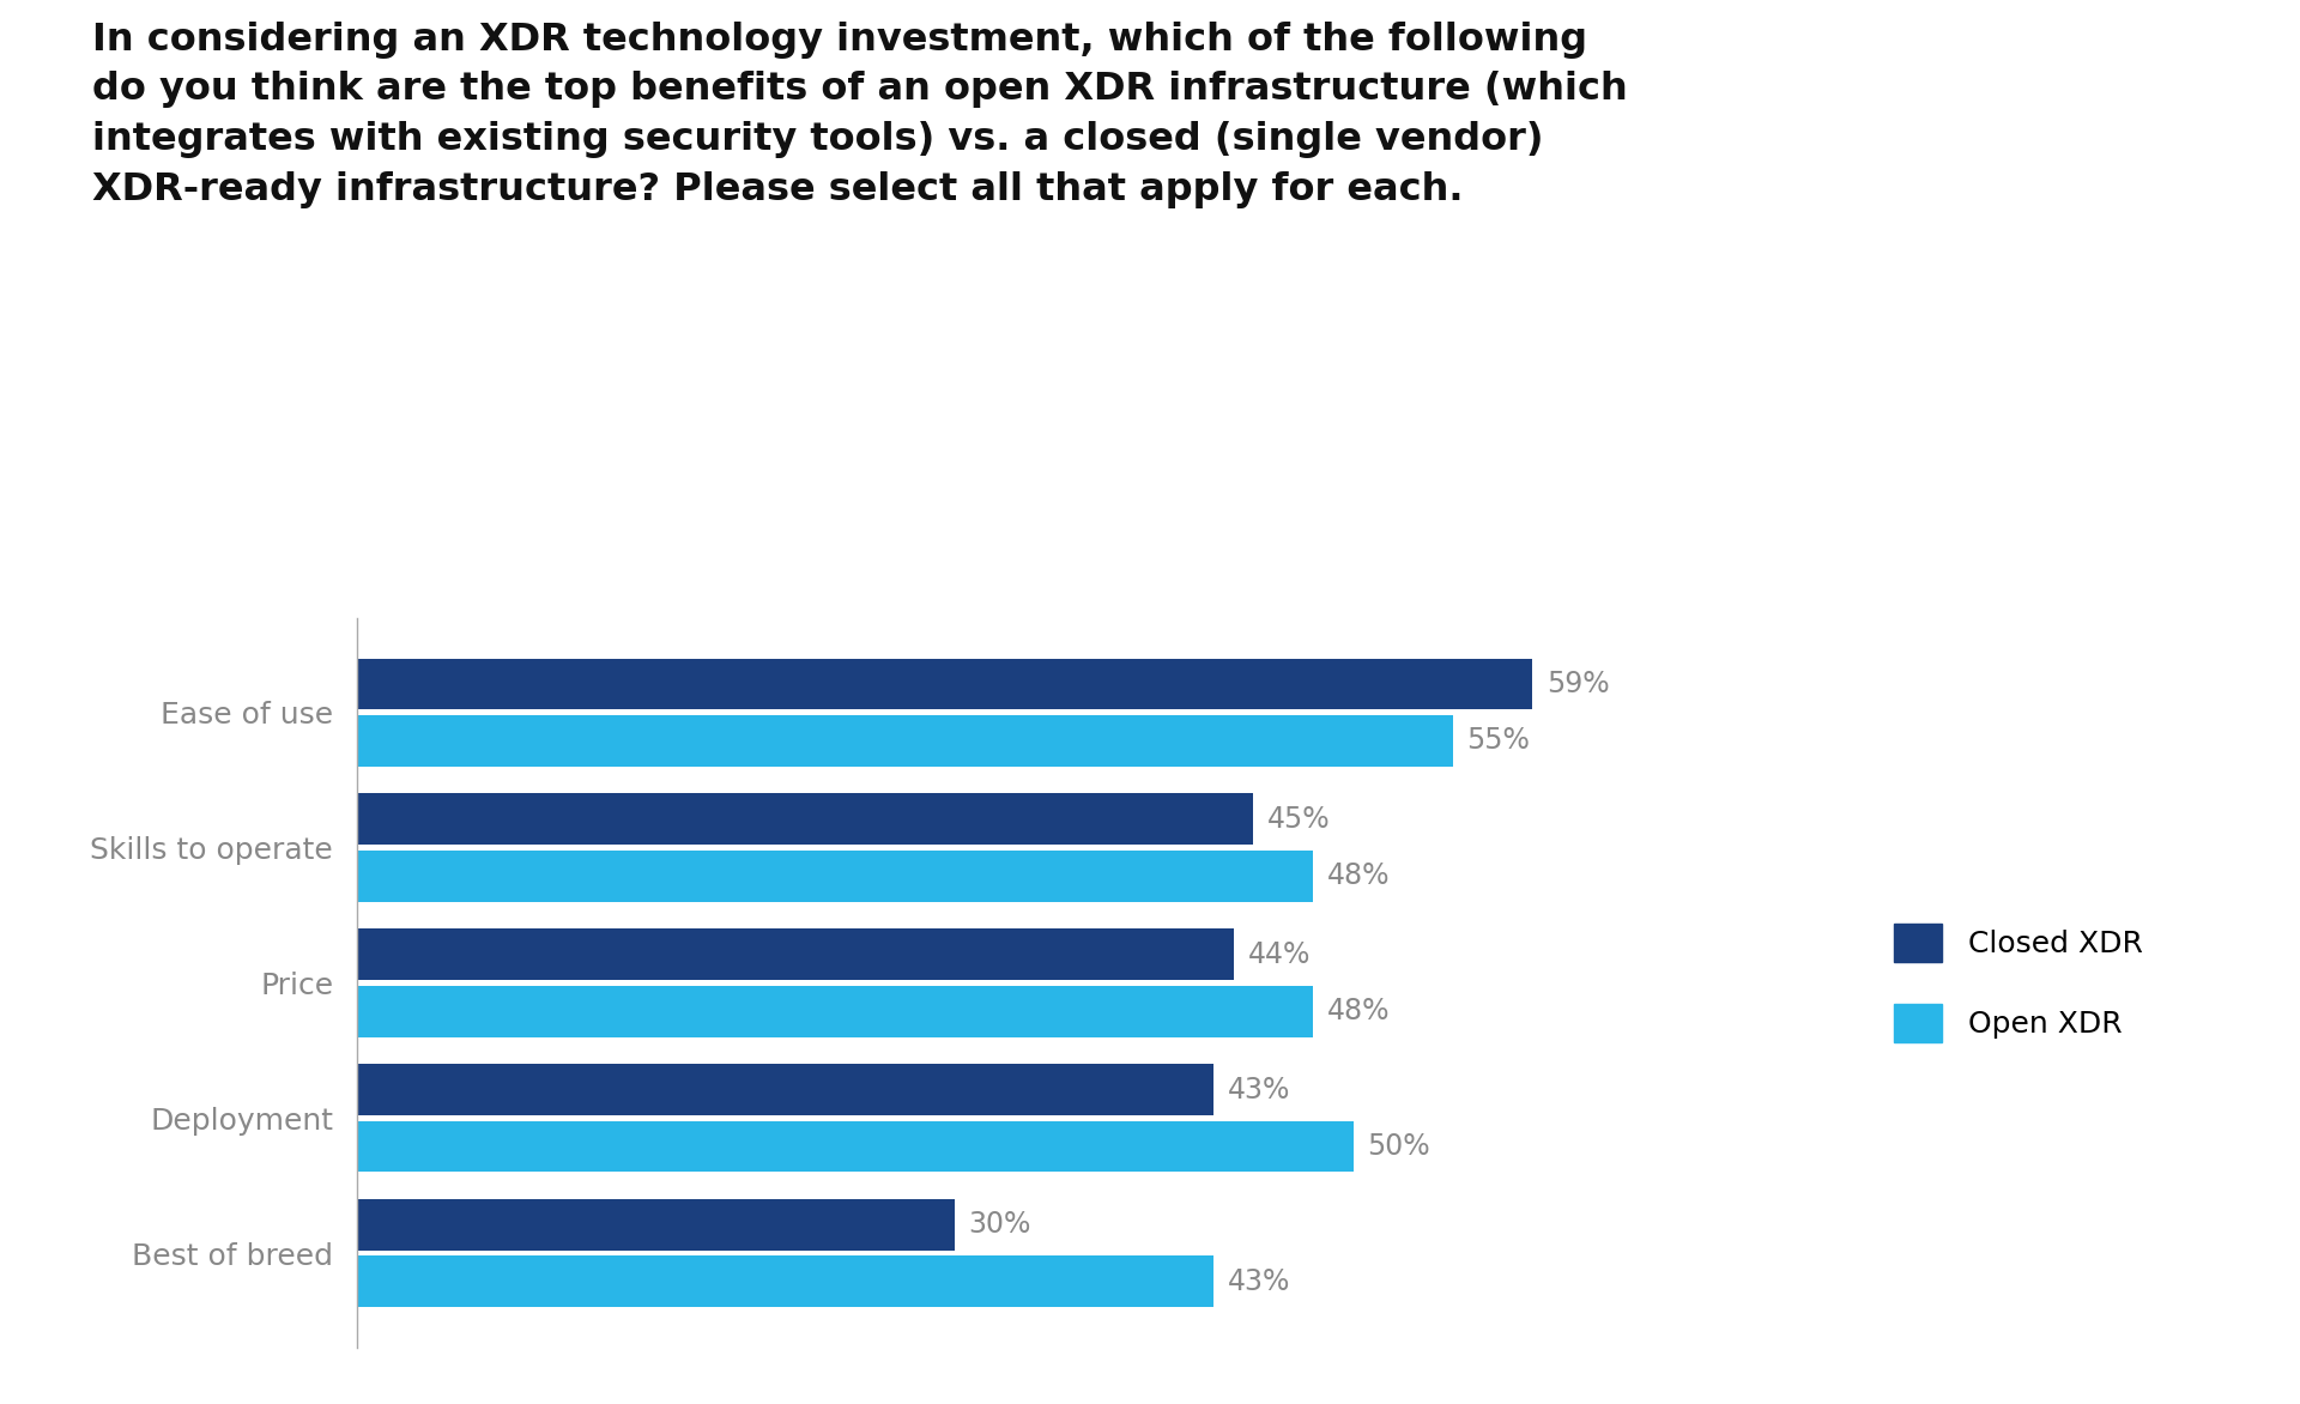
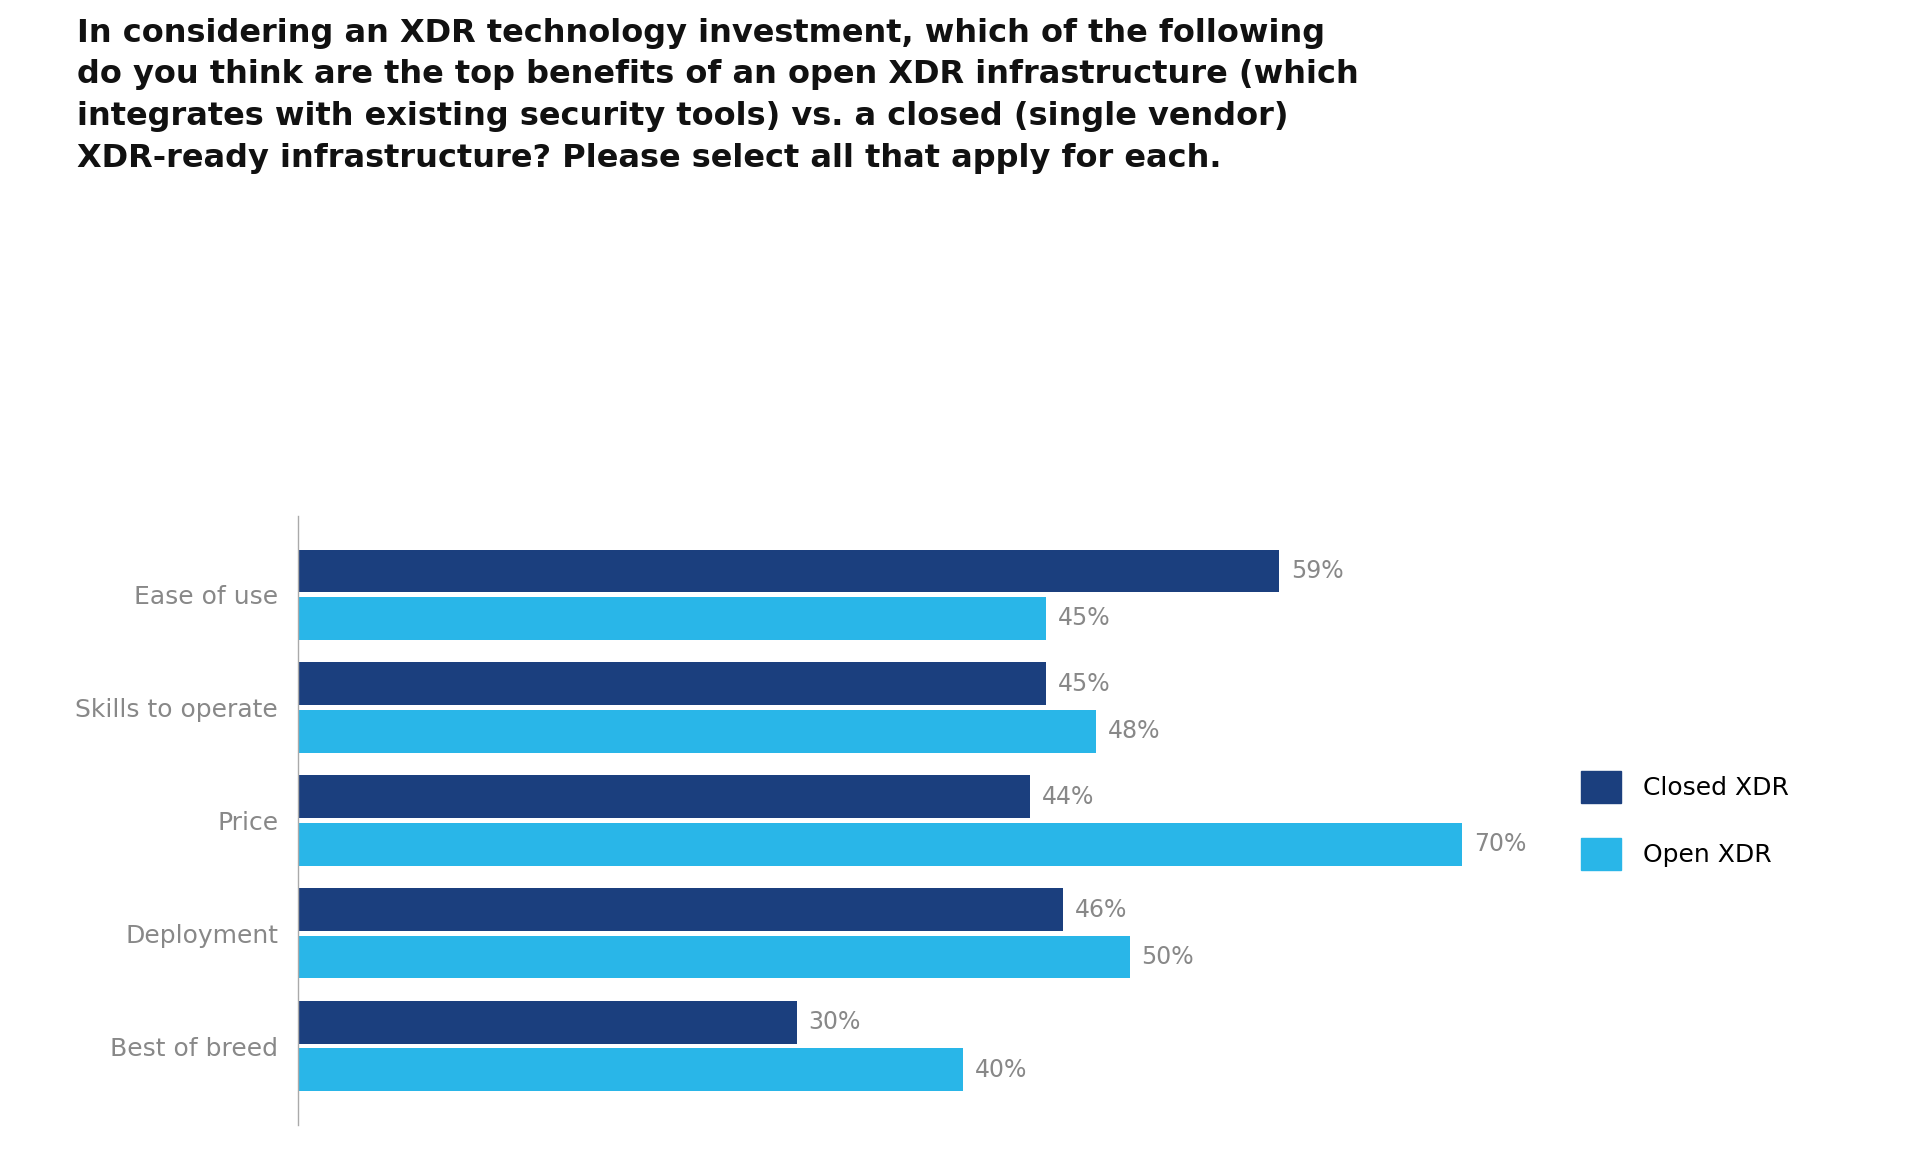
Open XDR/Ease of use: 55% -> 45%
Open XDR/Price: 48% -> 70%
Closed XDR/Deployment: 43% -> 46%
Open XDR/Best of breed: 43% -> 40%
